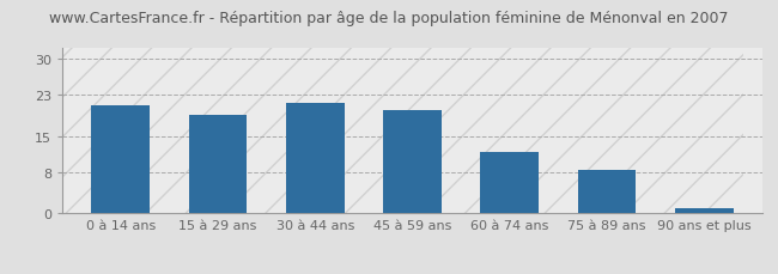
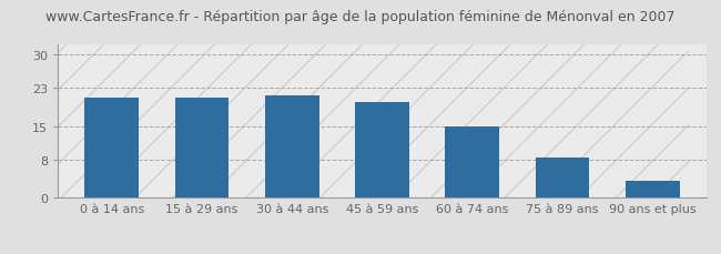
15 à 29 ans: 19.0 -> 21.0
60 à 74 ans: 12.0 -> 15.0
90 ans et plus: 1.0 -> 3.5
